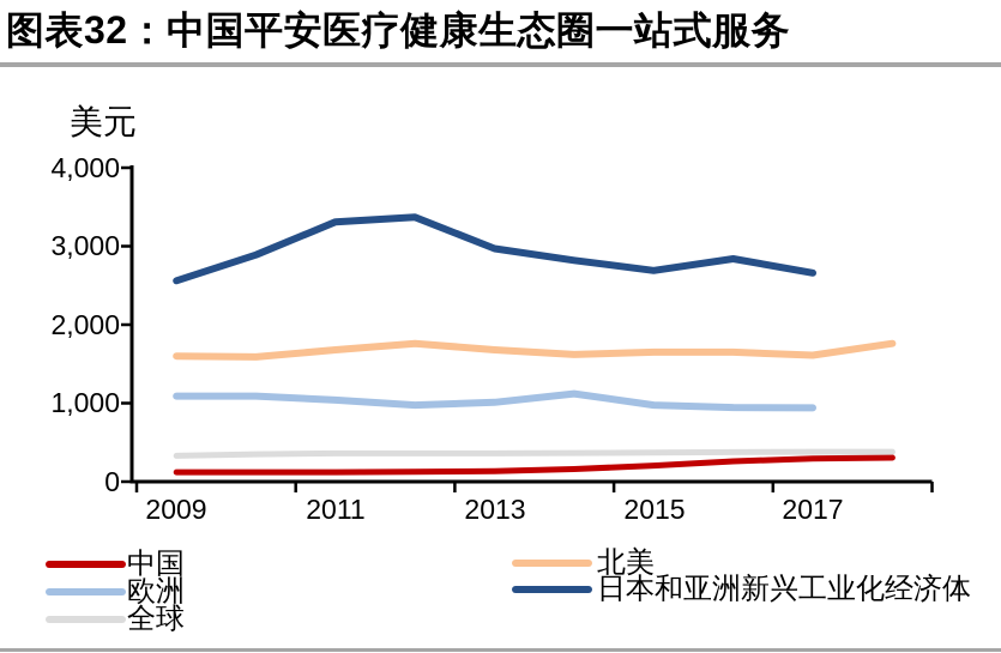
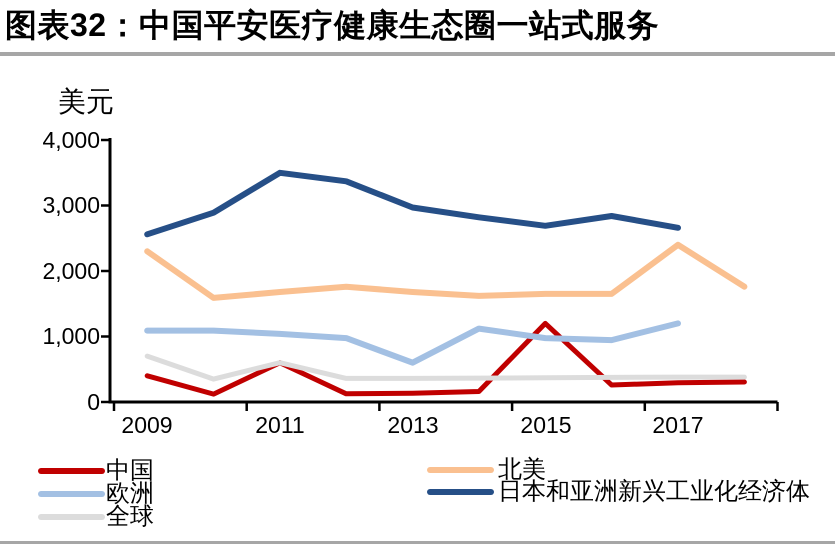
中国/2009: 100 -> 400
北美/2009: 1600 -> 2300
全球/2009: 300 -> 700
中国/2011: 100 -> 600
全球/2011: 400 -> 600
日本和亚洲新兴工业化经济体/2011: 3300 -> 3500
欧洲/2013: 1000 -> 600
中国/2015: 200 -> 1200
北美/2017: 1600 -> 2400
欧洲/2017: 900 -> 1200
